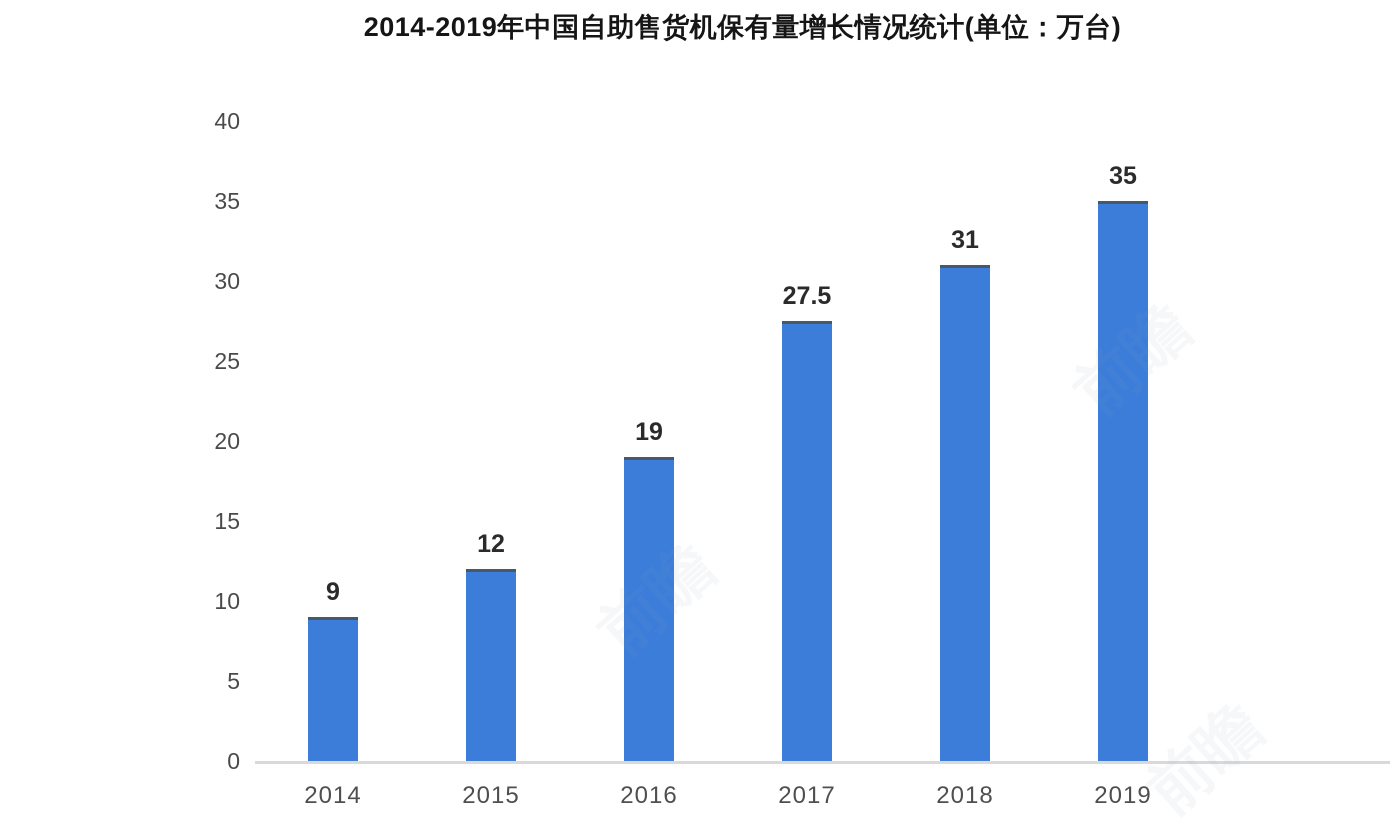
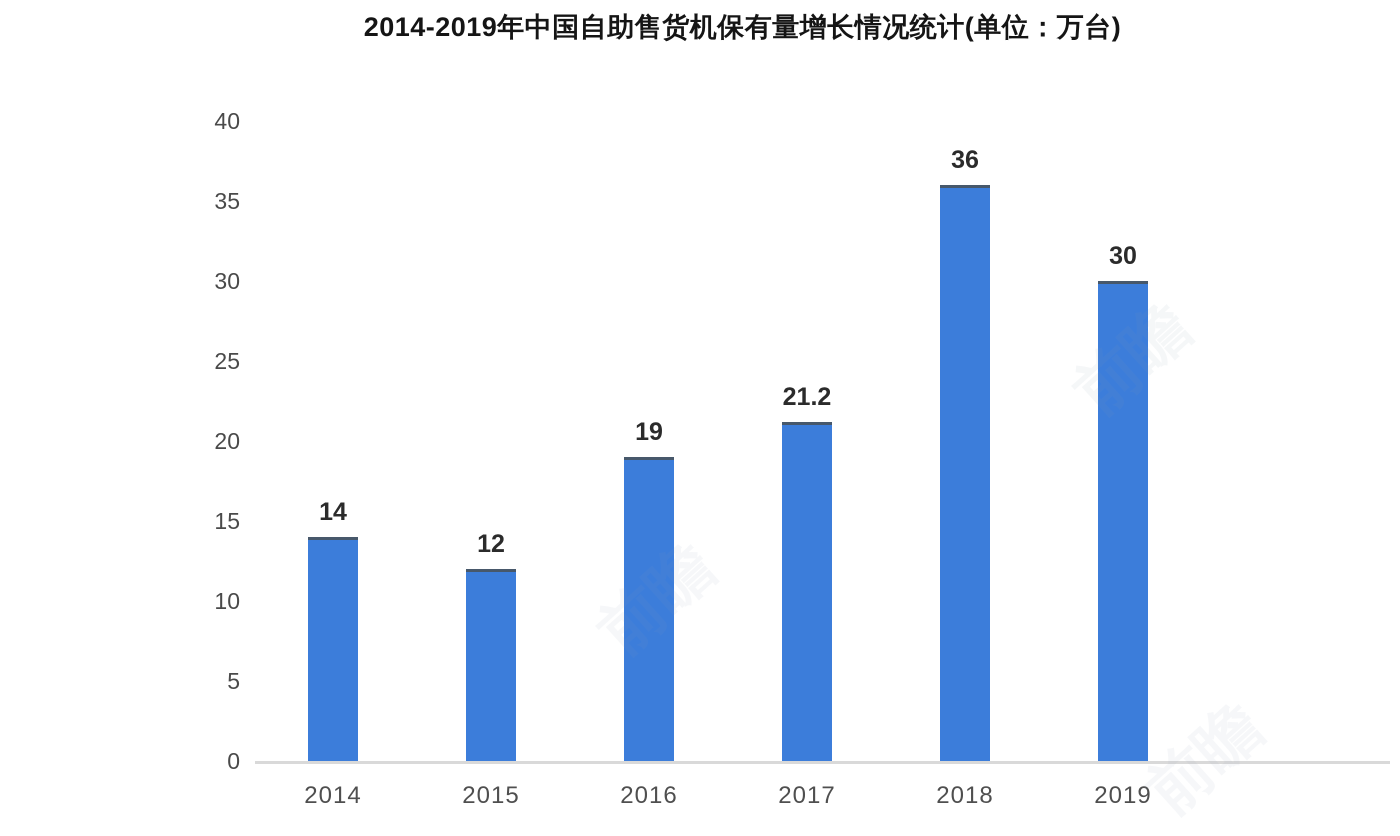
2014: 9 -> 14
2017: 27.5 -> 21.2
2018: 31 -> 36
2019: 35 -> 30
